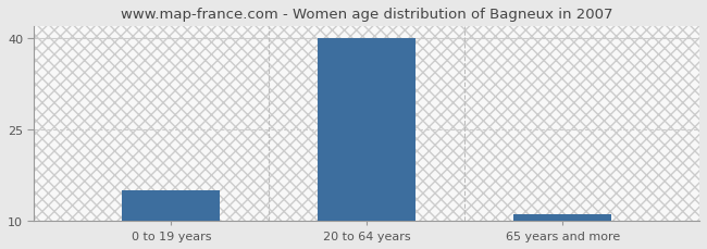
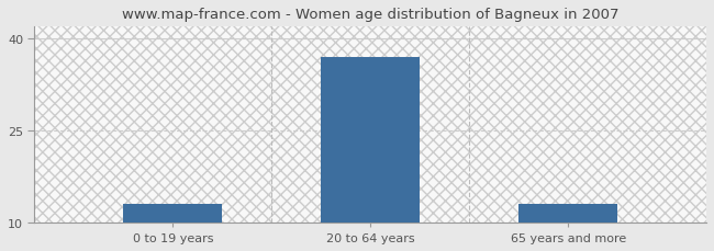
0 to 19 years: 15 -> 13
20 to 64 years: 40 -> 37
65 years and more: 11 -> 13
